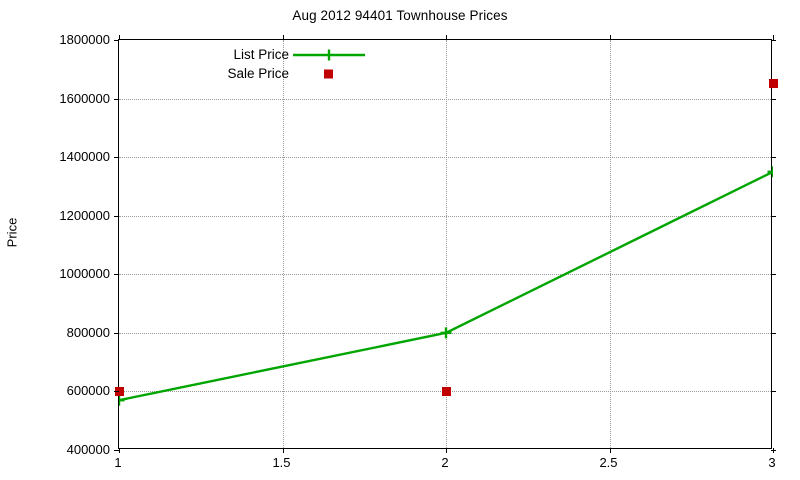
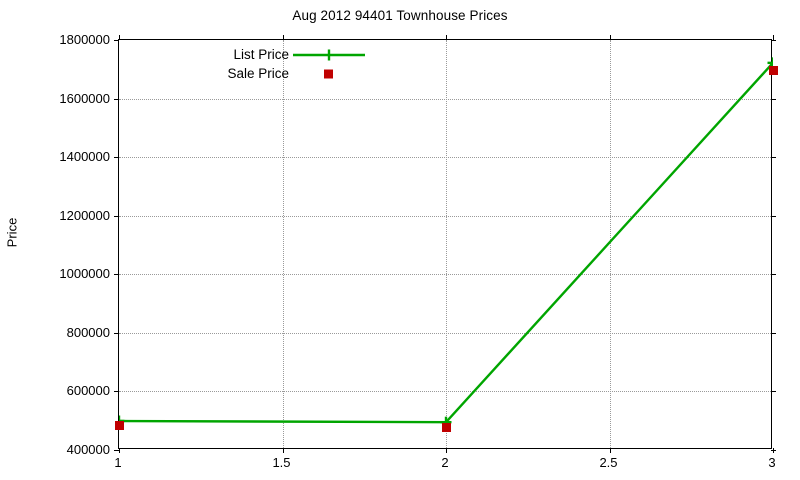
List Price/1: 570000 -> 500000
Sale Price/1: 600000 -> 480000
List Price/2: 800000 -> 500000
Sale Price/2: 600000 -> 480000
List Price/3: 1350000 -> 1720000
Sale Price/3: 1650000 -> 1700000
